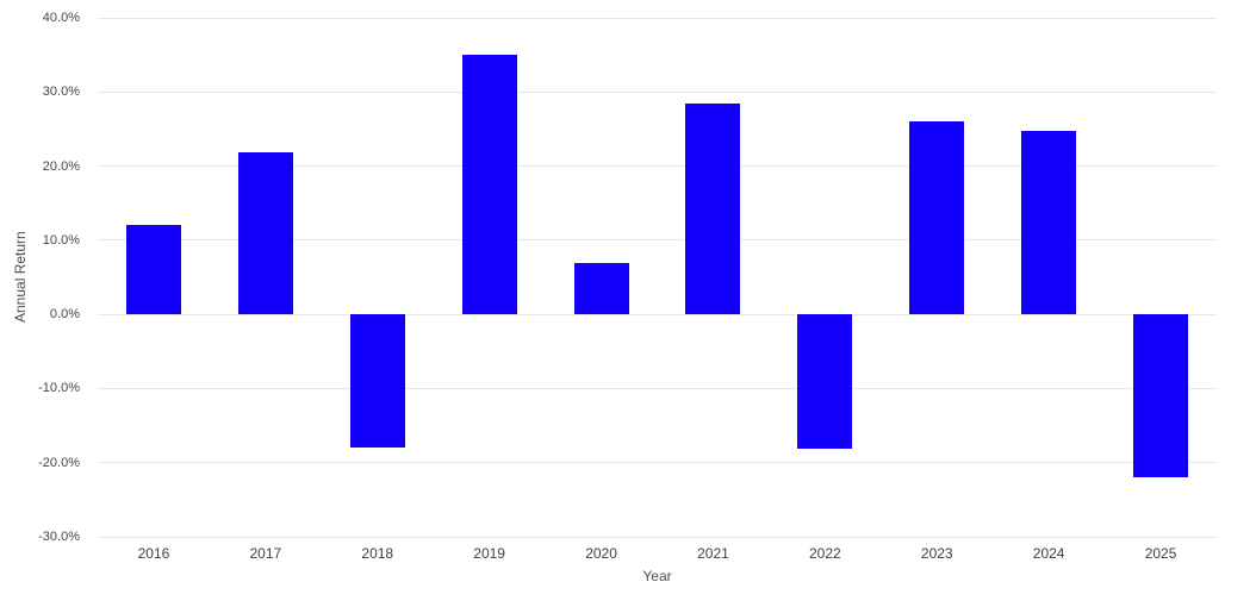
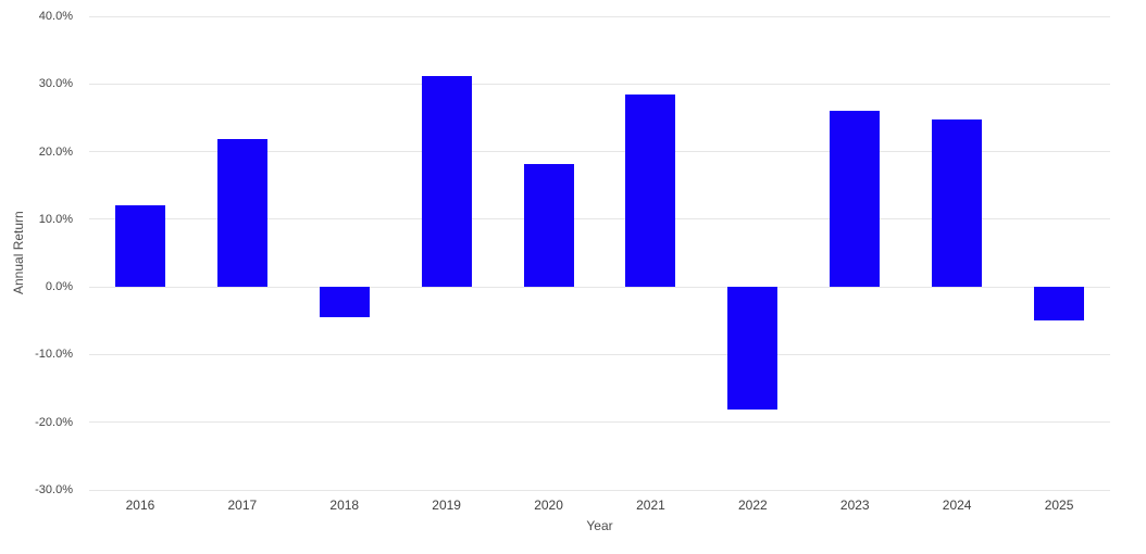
2018: -18% -> -4%
2019: 35% -> 31%
2020: 7% -> 18%
2025: -22% -> -5%
